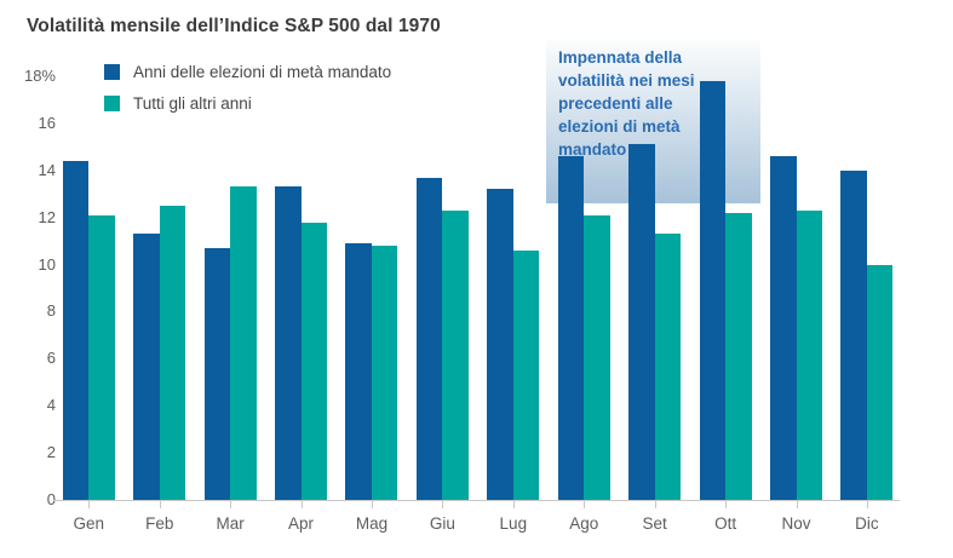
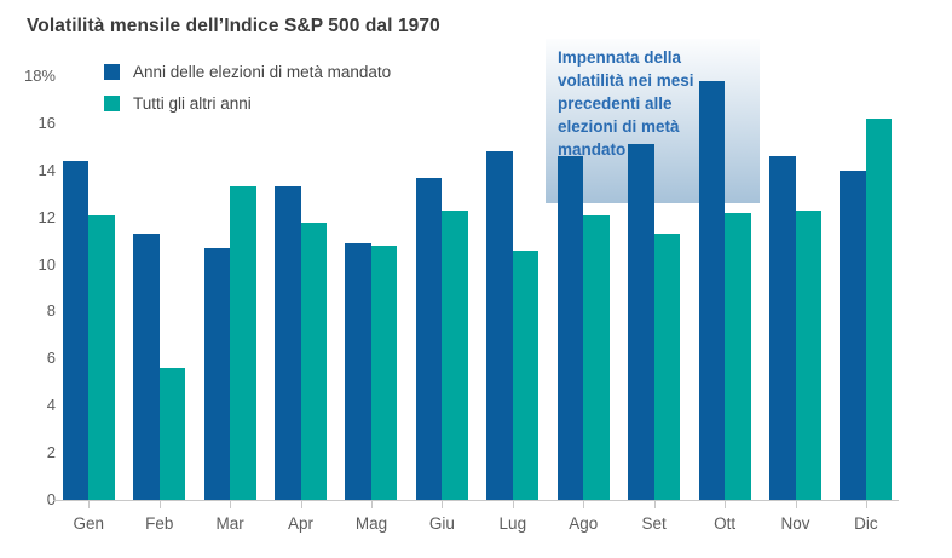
Tutti gli altri anni/Feb: 12.5% -> 5.6%
Anni delle elezioni di metà mandato/Lug: 13.2% -> 14.8%
Tutti gli altri anni/Dic: 10.0% -> 16.2%
